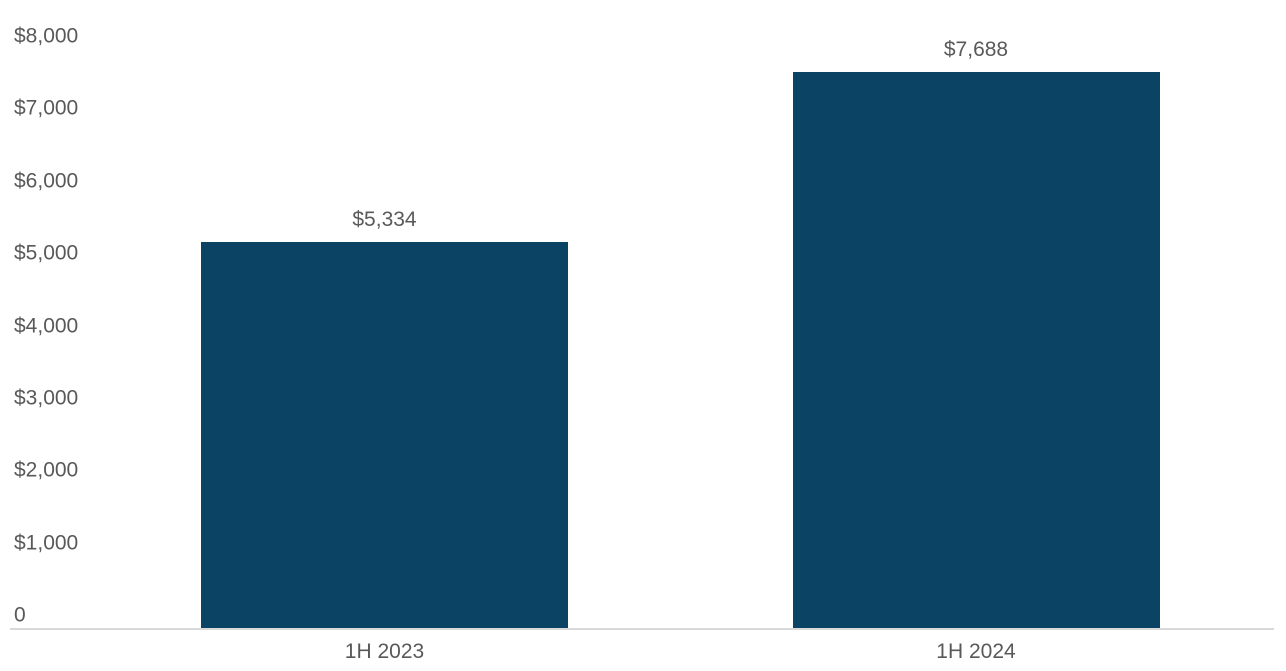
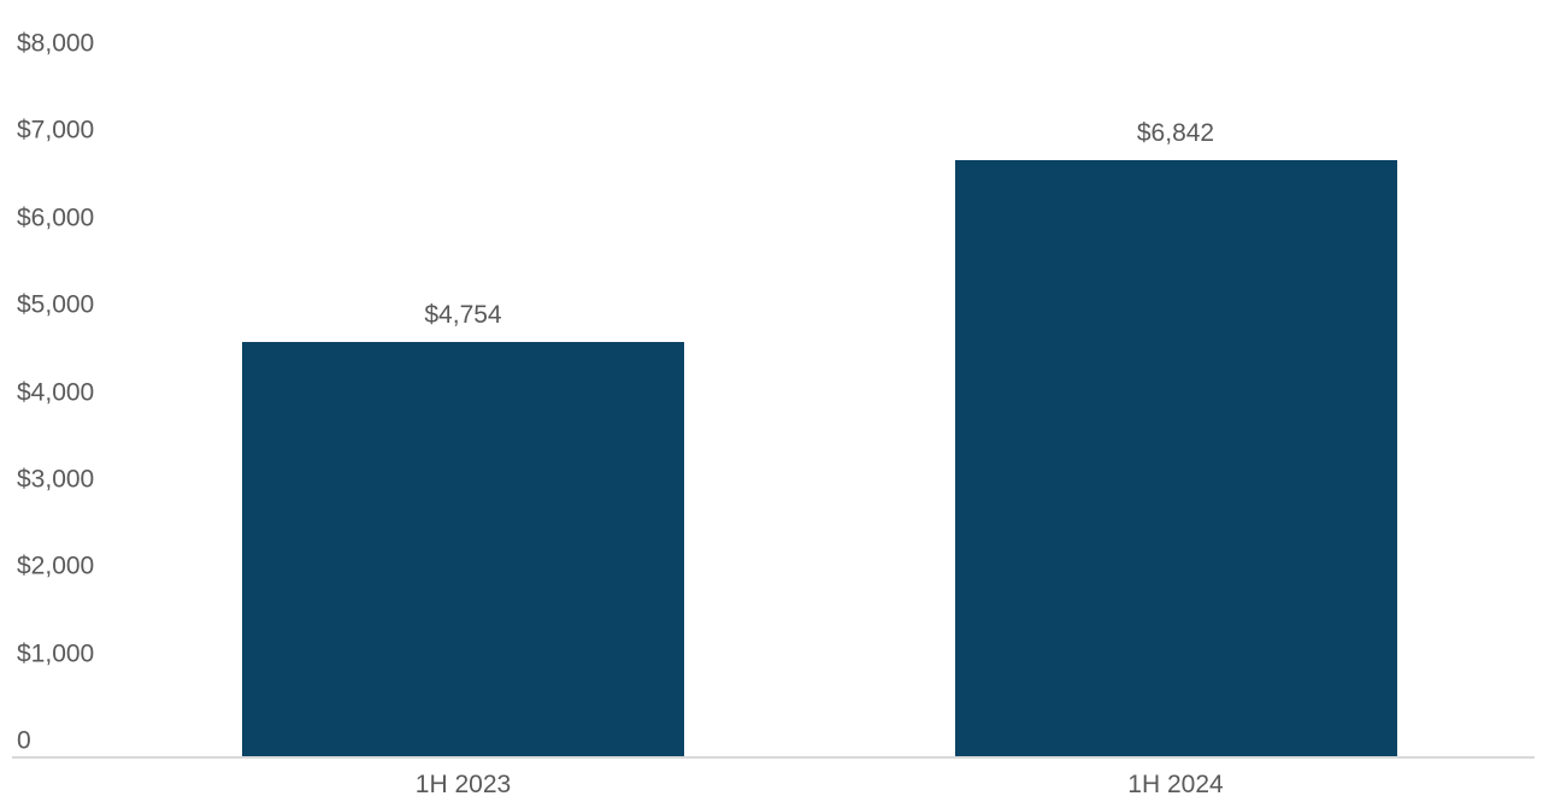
1H 2023: $5,334 -> $4,754
1H 2024: $7,688 -> $6,842
